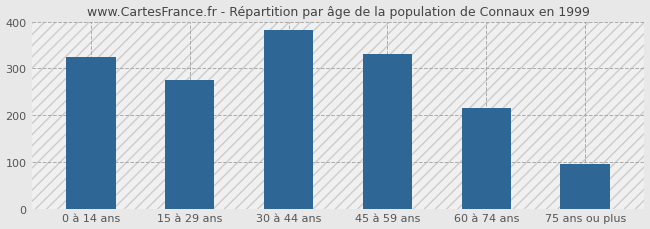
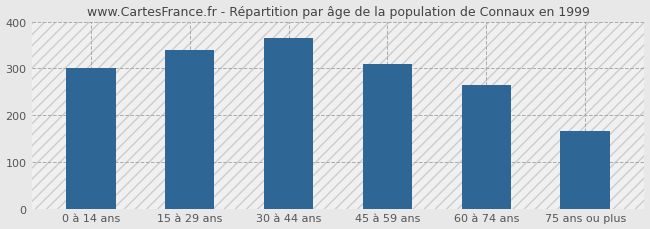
0 à 14 ans: 325 -> 300
15 à 29 ans: 275 -> 340
30 à 44 ans: 382 -> 365
45 à 59 ans: 330 -> 310
60 à 74 ans: 215 -> 265
75 ans ou plus: 95 -> 165
